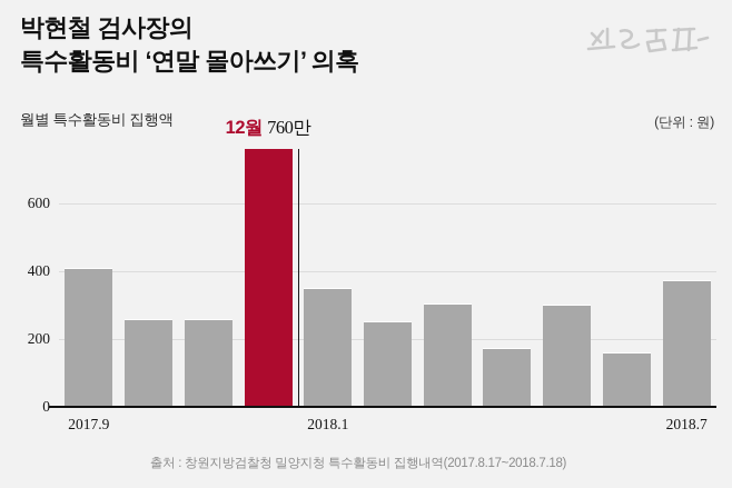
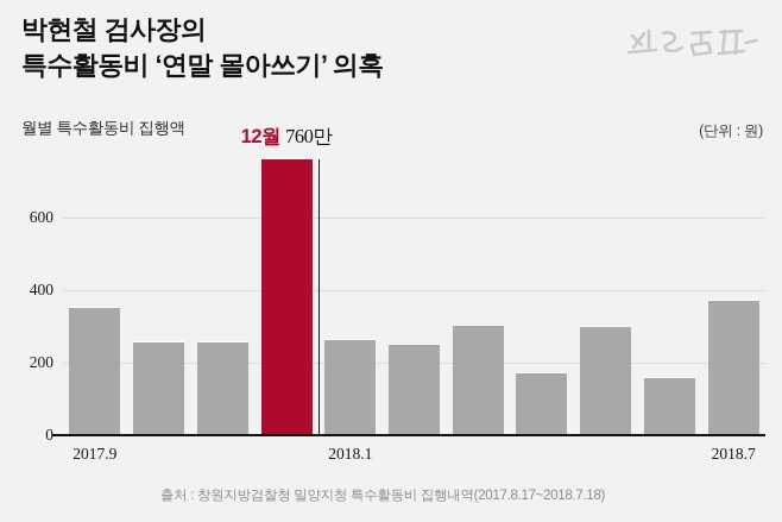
2017.9: 410 -> 360
2018.1: 350 -> 260
